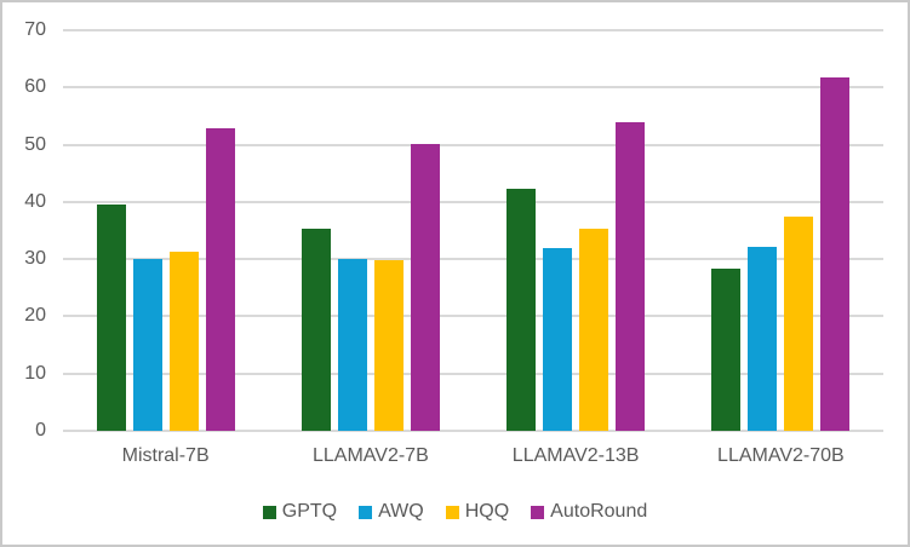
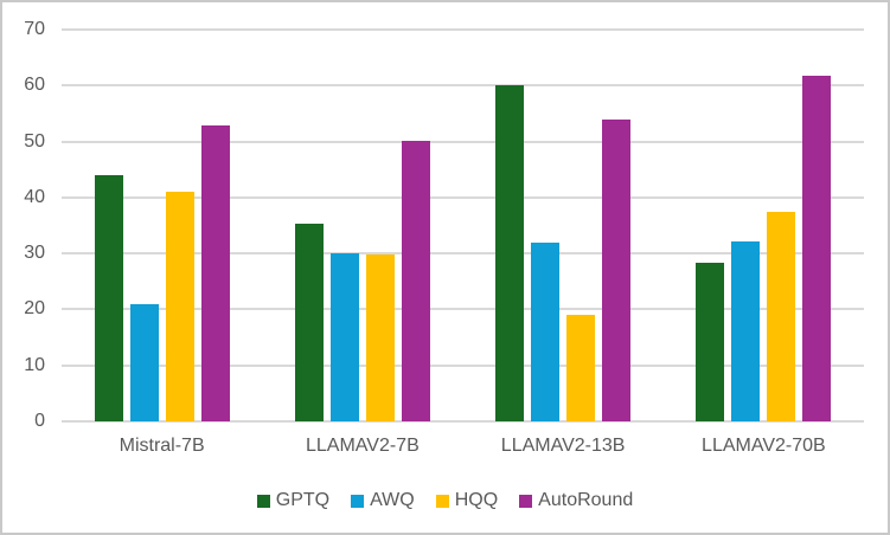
GPTQ/Mistral-7B: 40 -> 44
AWQ/Mistral-7B: 30 -> 21
HQQ/Mistral-7B: 31 -> 41
GPTQ/LLAMAV2-13B: 42 -> 60
HQQ/LLAMAV2-13B: 35 -> 19
